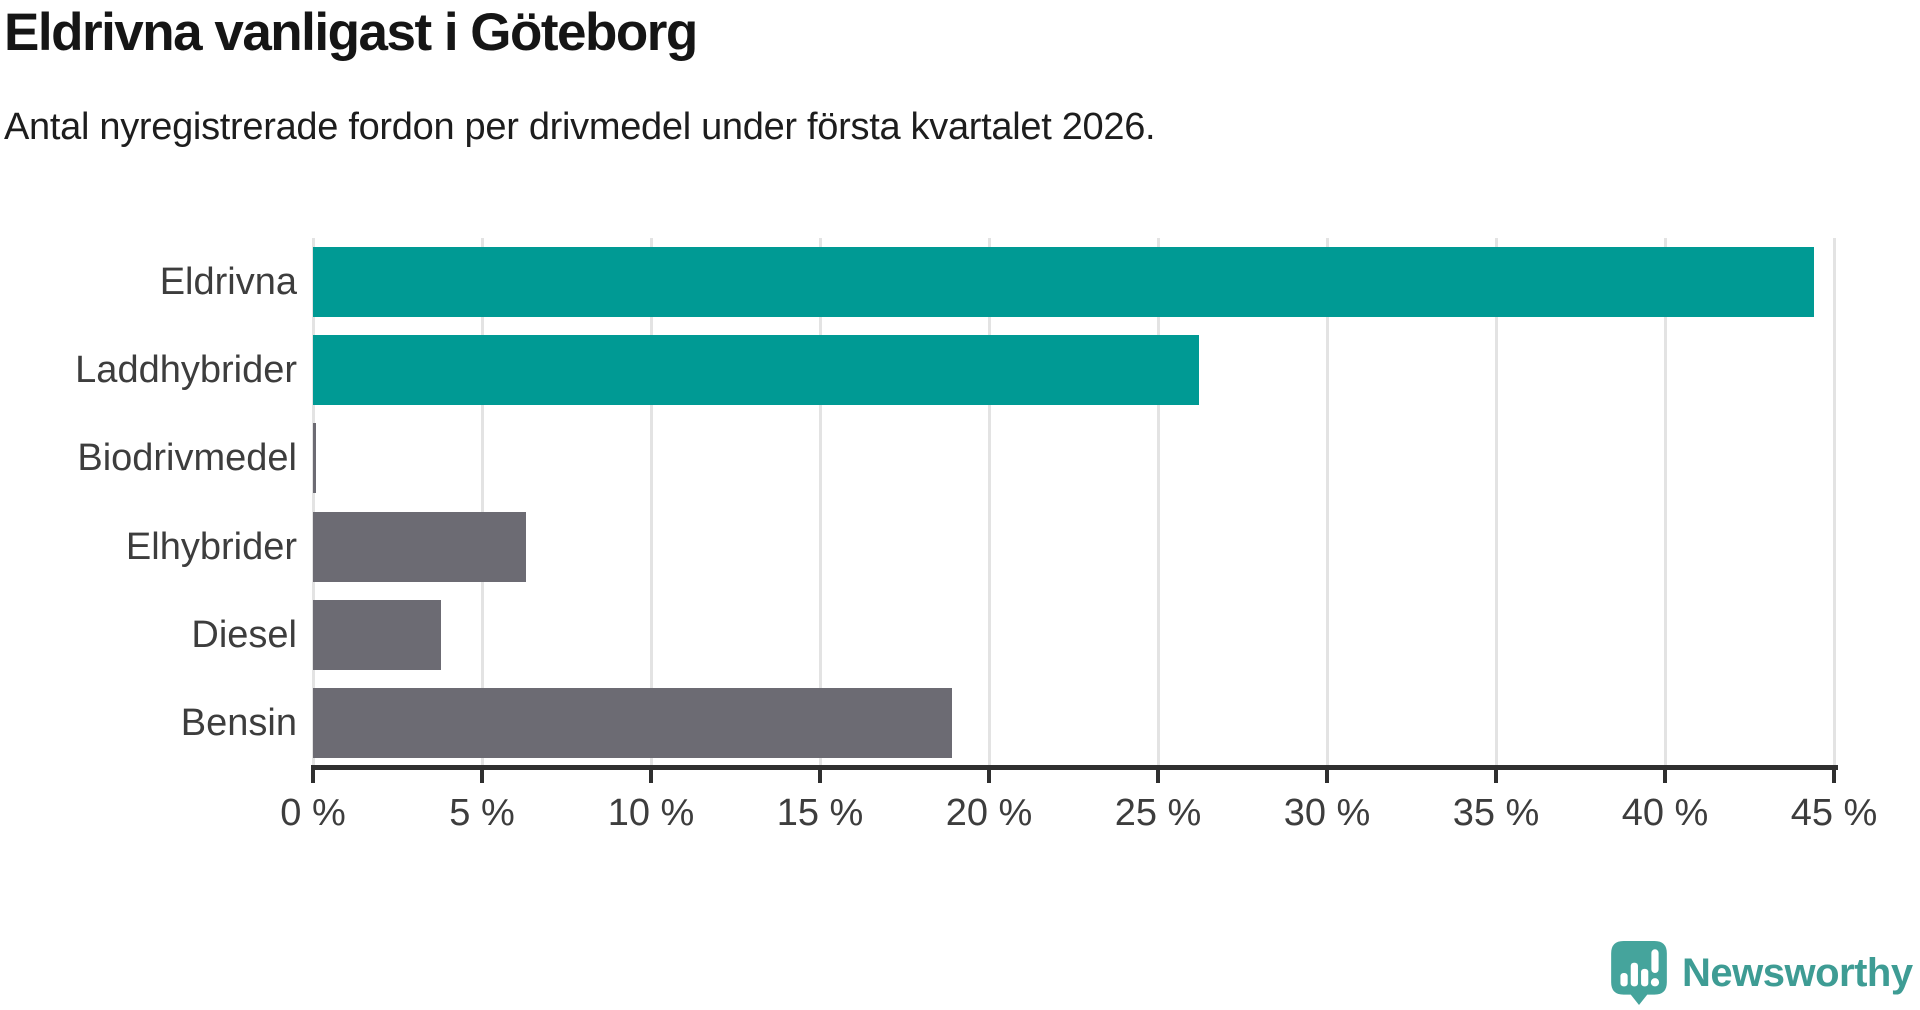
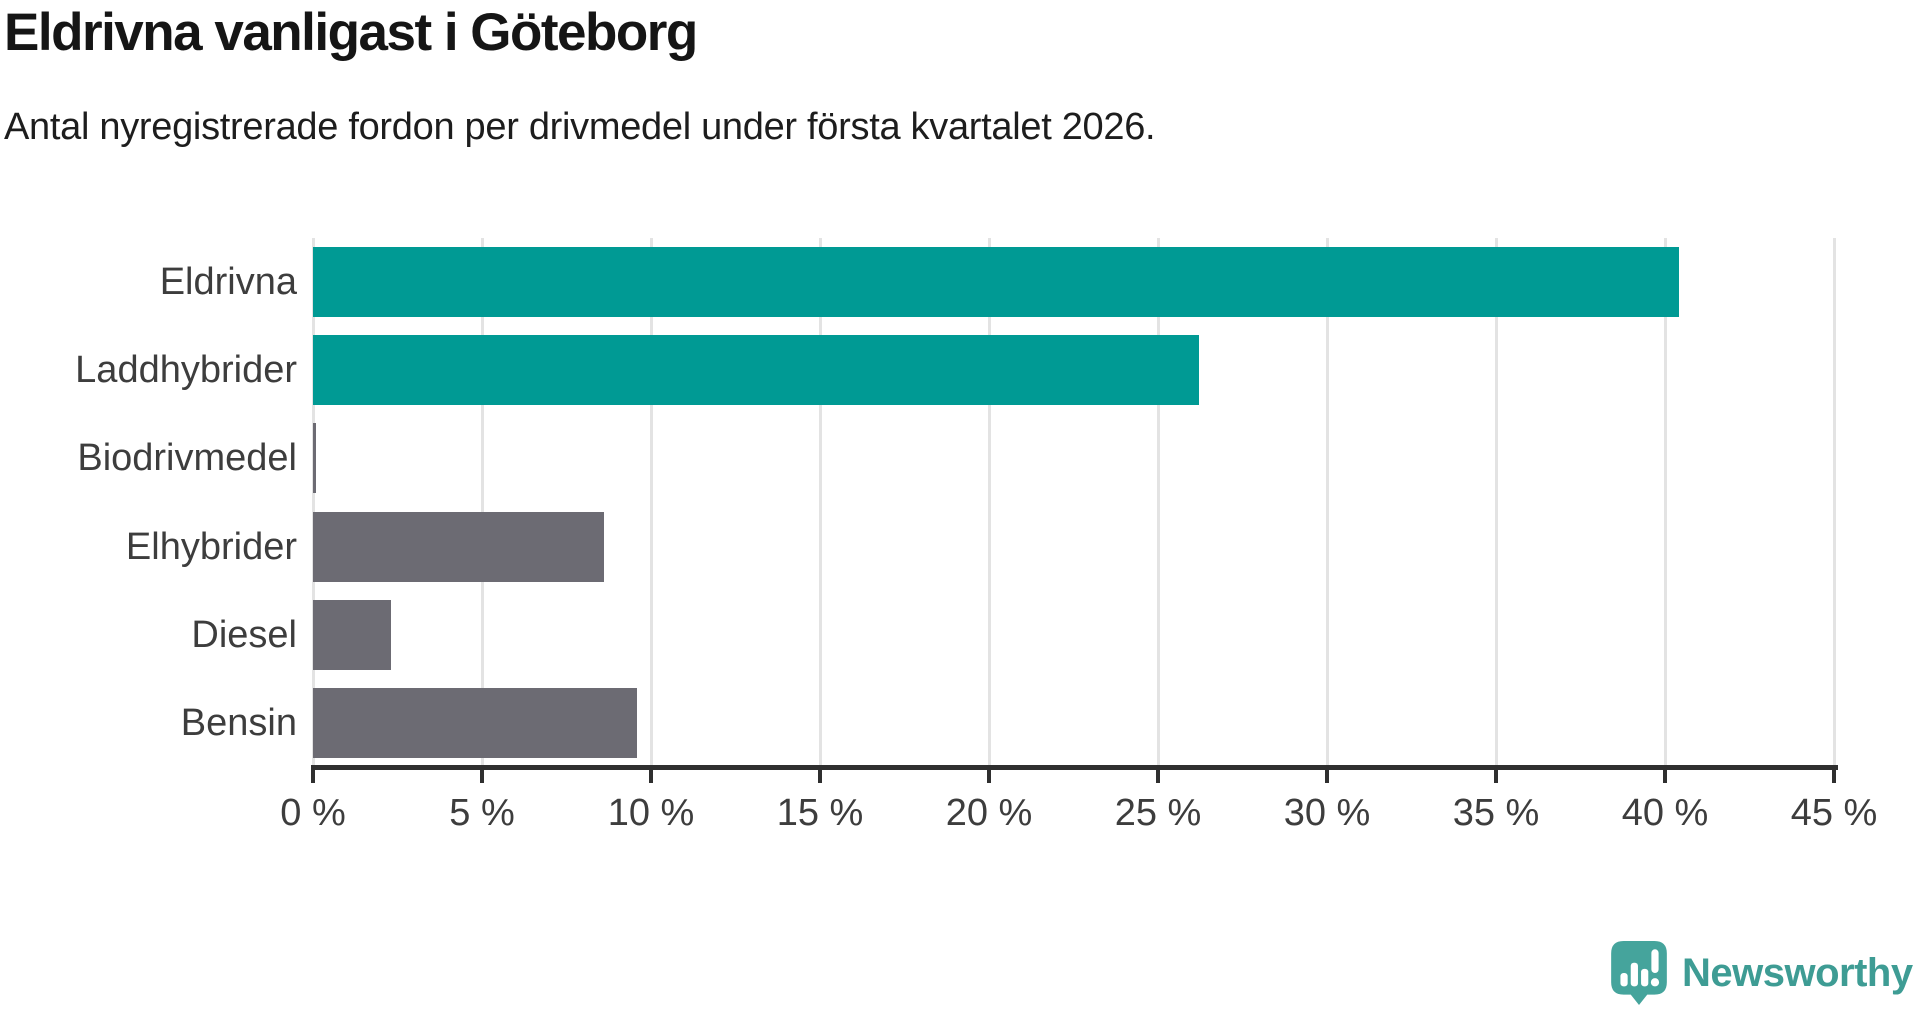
Eldrivna: 44.4% -> 40.4%
Elhybrider: 6.3% -> 8.6%
Diesel: 3.8% -> 2.3%
Bensin: 18.9% -> 9.6%
